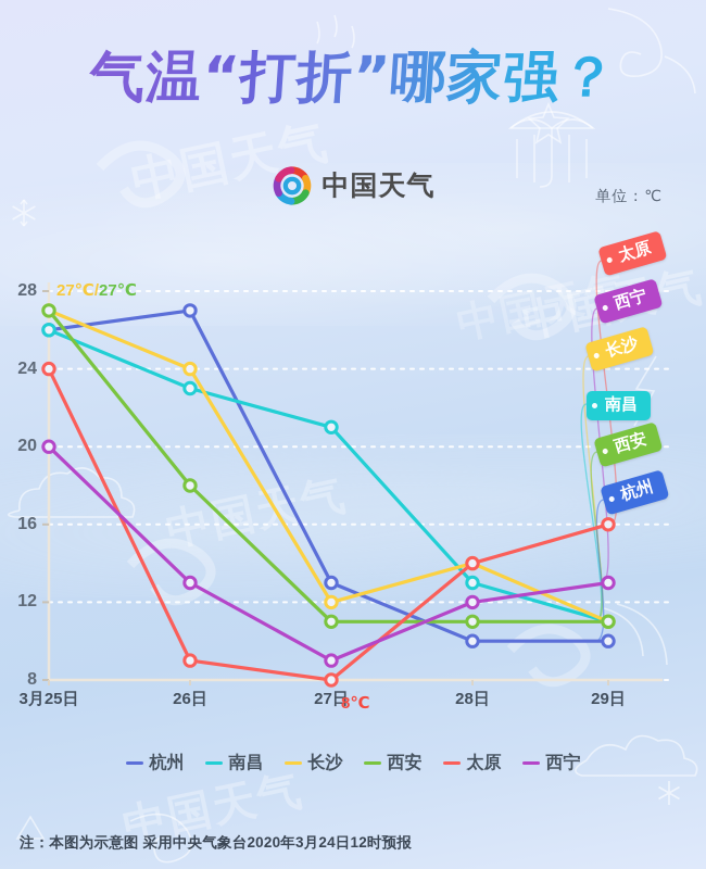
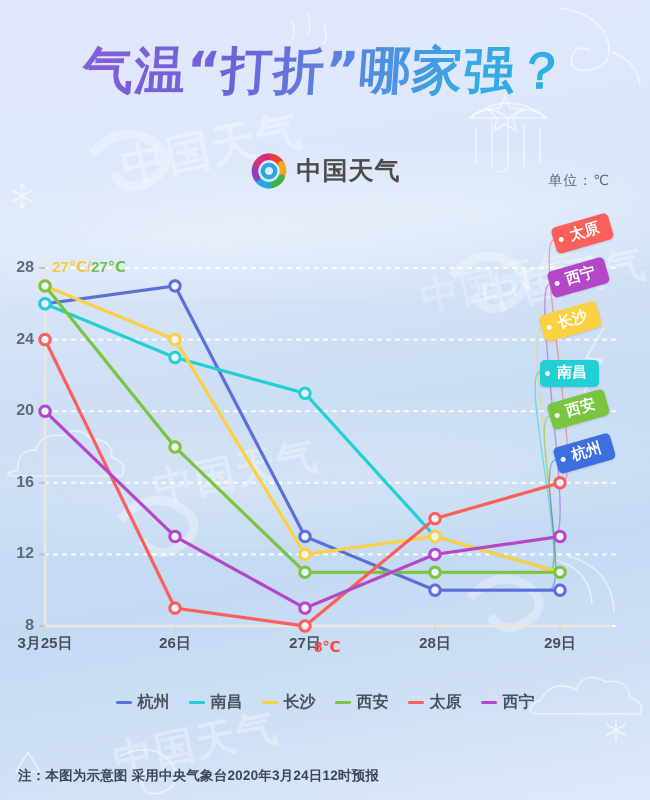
长沙/28日: 14 -> 13
